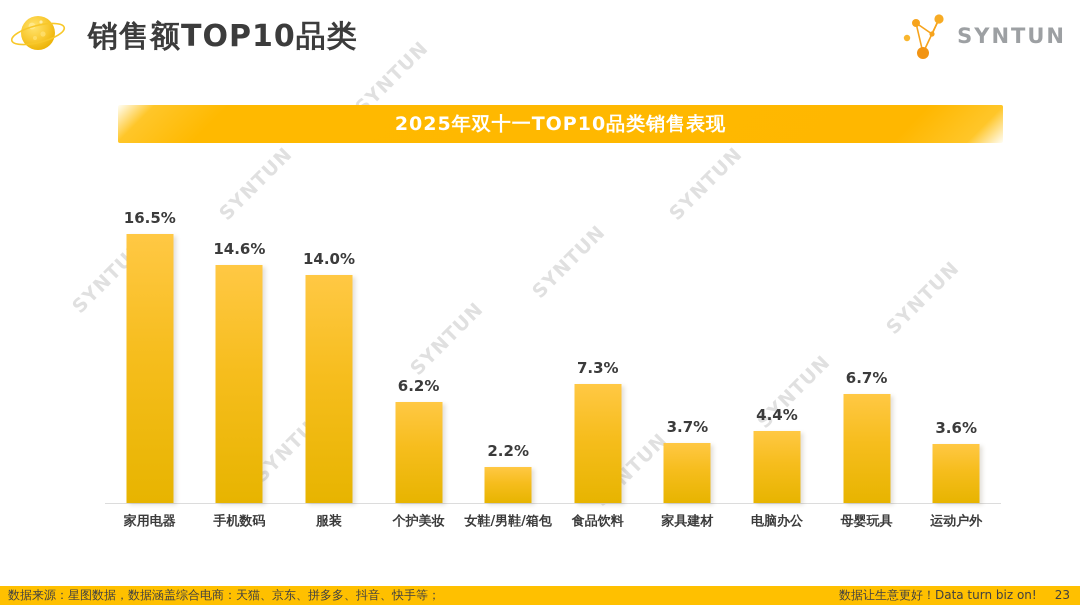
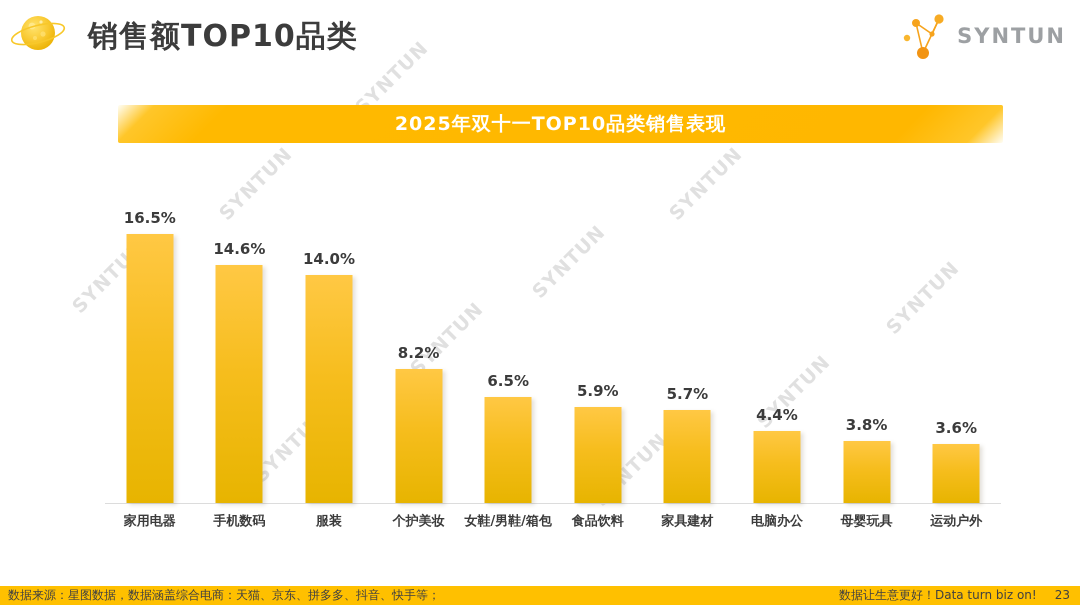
个护美妆: 6.2% -> 8.2%
女鞋/男鞋/箱包: 2.2% -> 6.5%
食品饮料: 7.3% -> 5.9%
家具建材: 3.7% -> 5.7%
母婴玩具: 6.7% -> 3.8%
